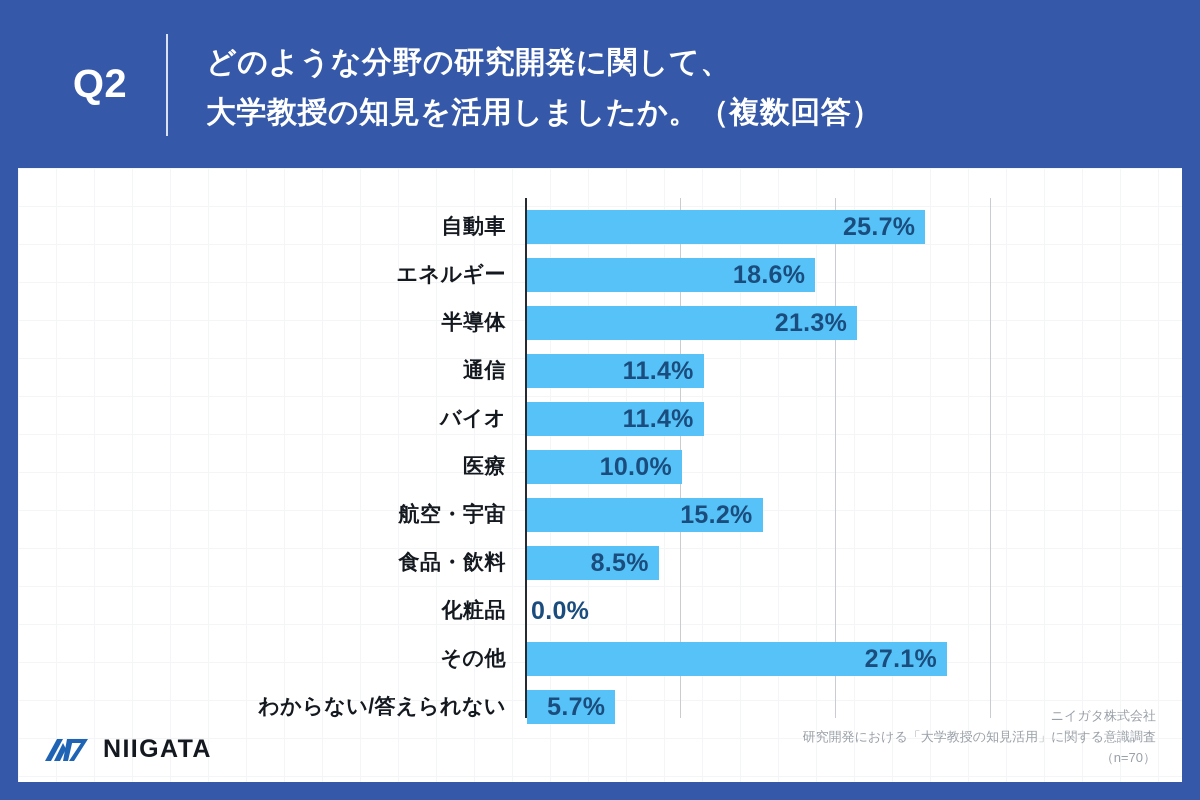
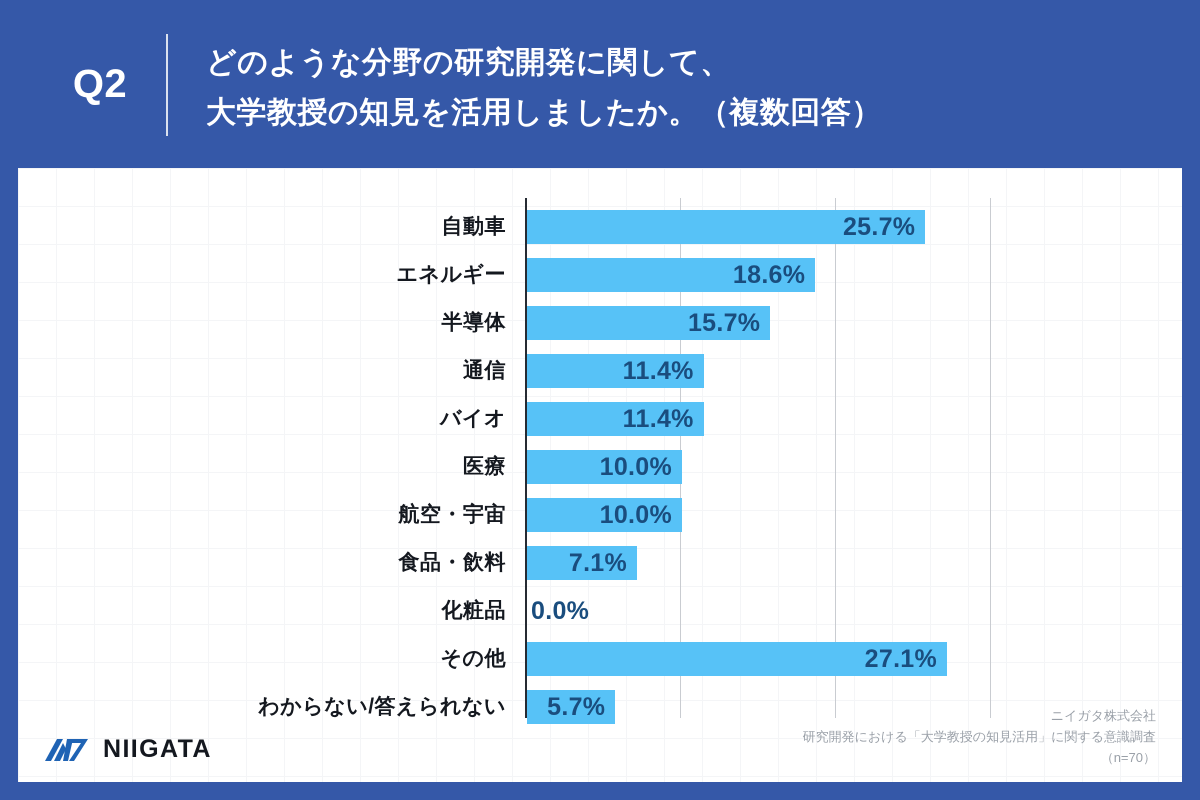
半導体: 21.3% -> 15.7%
航空・宇宙: 15.2% -> 10.0%
食品・飲料: 8.5% -> 7.1%
